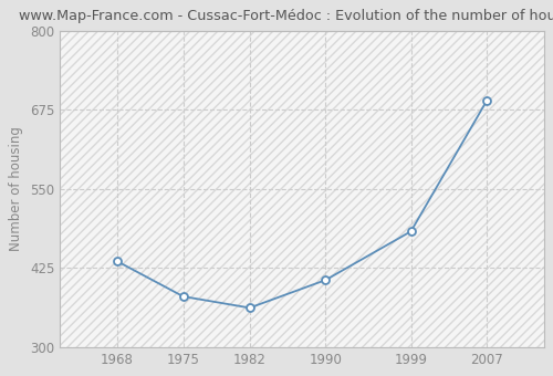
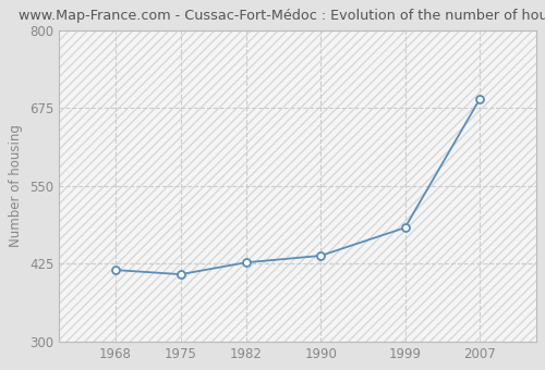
1968: 436 -> 415
1975: 380 -> 408
1982: 362 -> 427
1990: 406 -> 438
